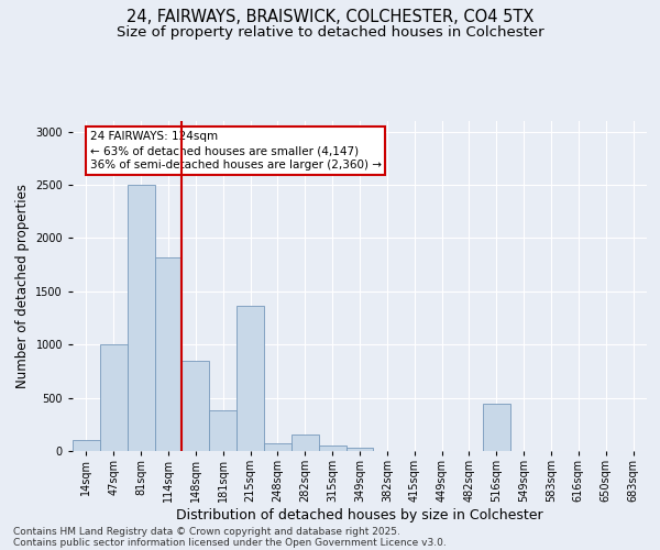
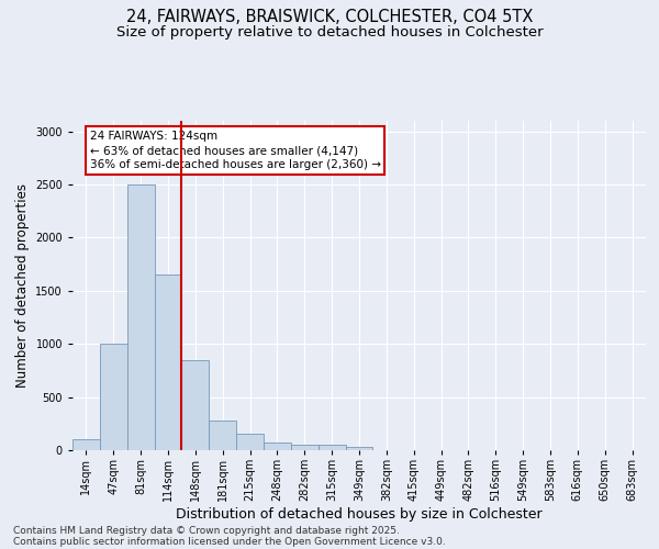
114sqm: 1820 -> 1650
181sqm: 380 -> 280
215sqm: 1360 -> 150
282sqm: 160 -> 60
516sqm: 440 -> 0
